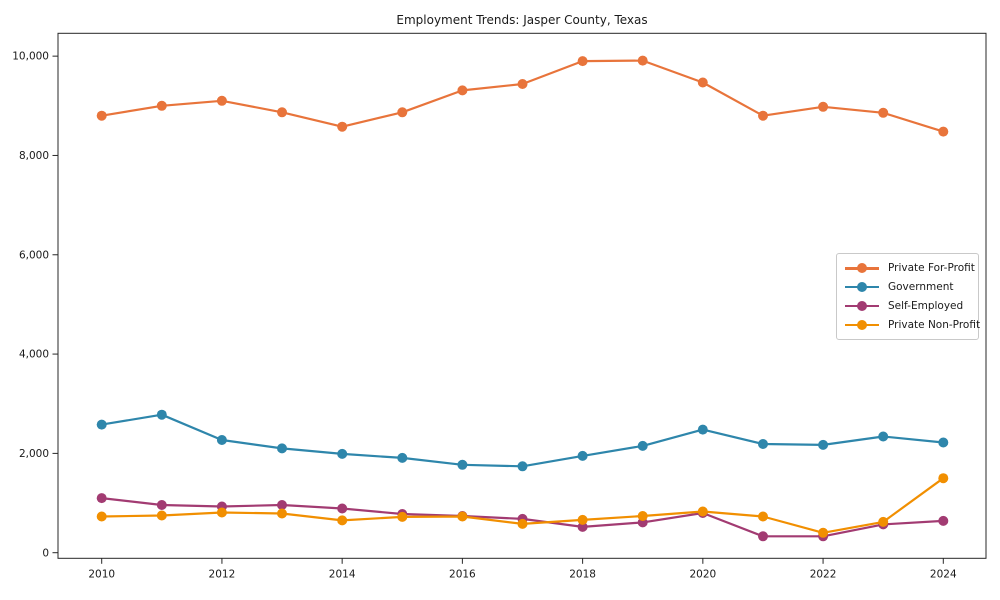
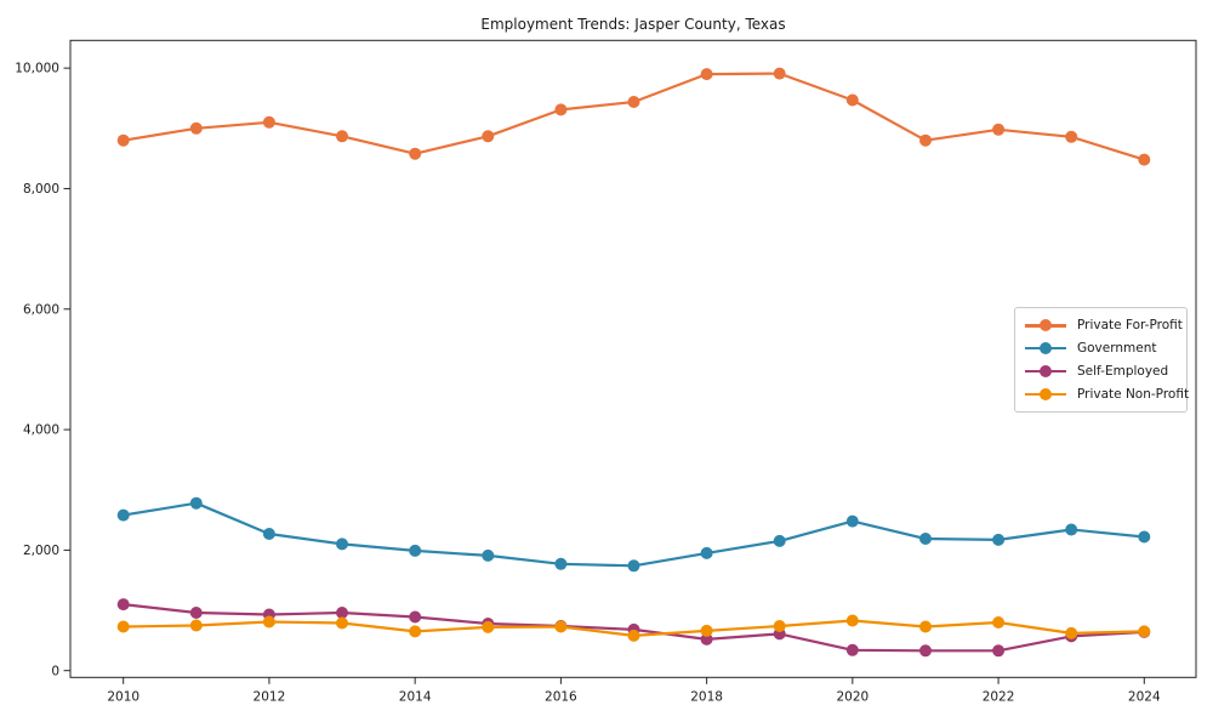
Self-Employed/2020: 800 -> 300
Private Non-Profit/2022: 400 -> 800
Private Non-Profit/2024: 1500 -> 600
